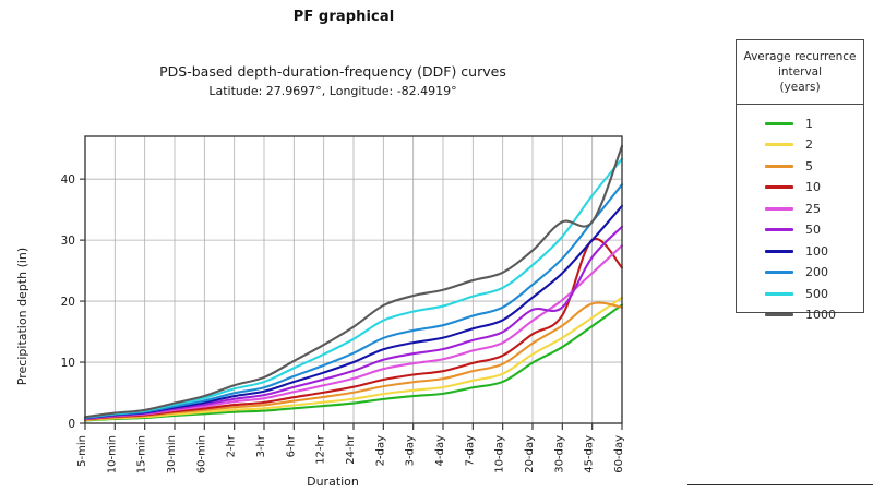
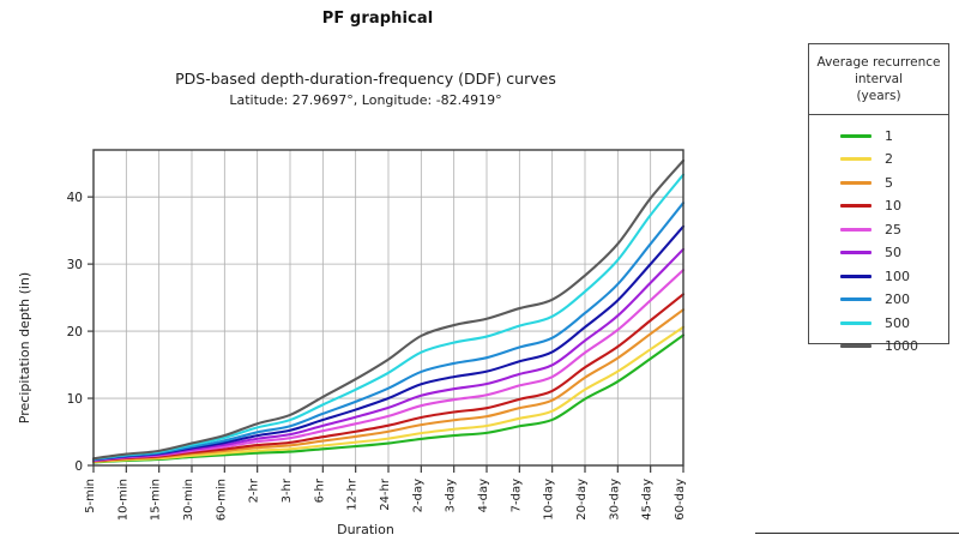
50/30-day: 19 -> 22
10/45-day: 30 -> 22
1000/45-day: 33 -> 40
5/60-day: 19 -> 23
